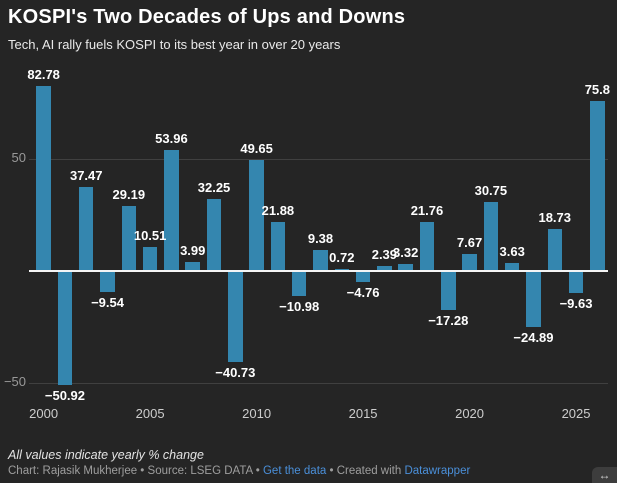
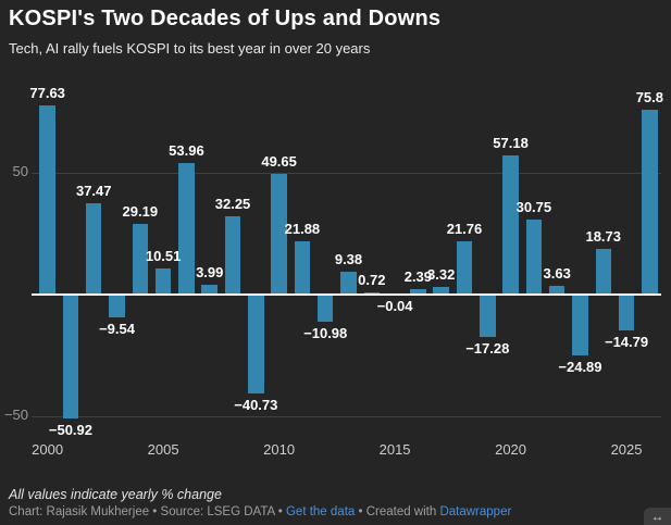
2000: 82.78 -> 77.63
2015: −4.76 -> −0.04
2020: 7.67 -> 57.18
2025: −9.63 -> −14.79
